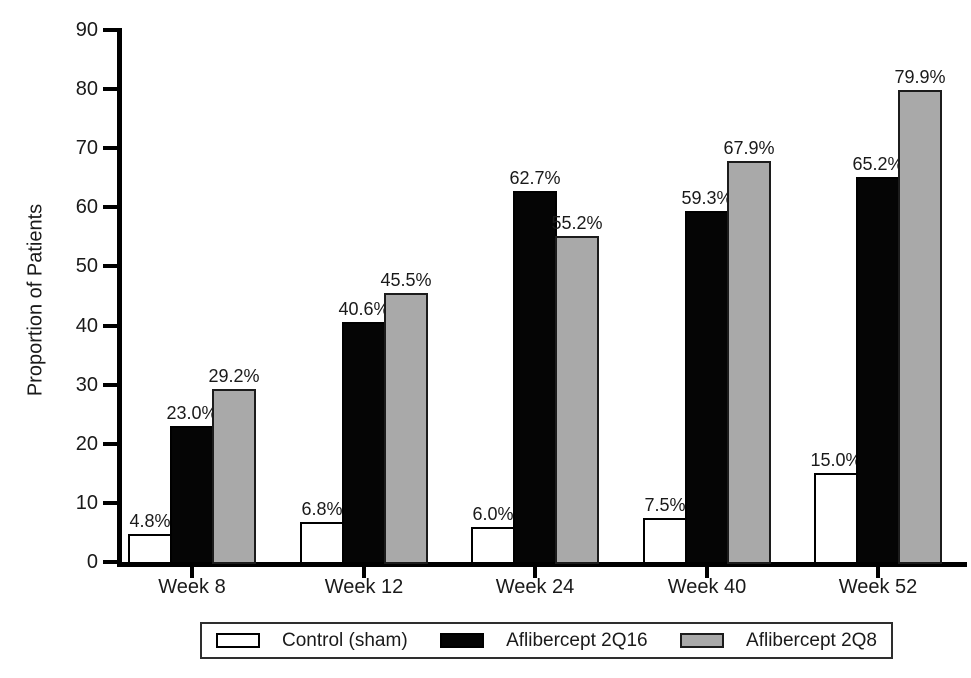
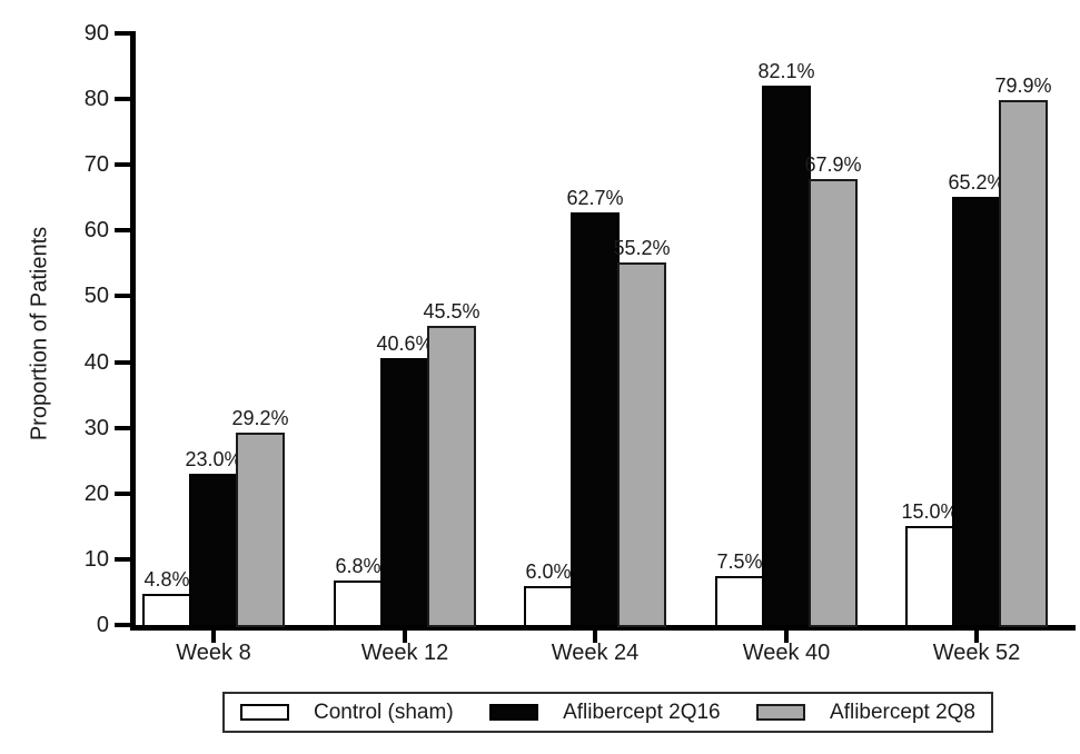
Aflibercept 2Q16/Week 40: 59.3% -> 82.1%
